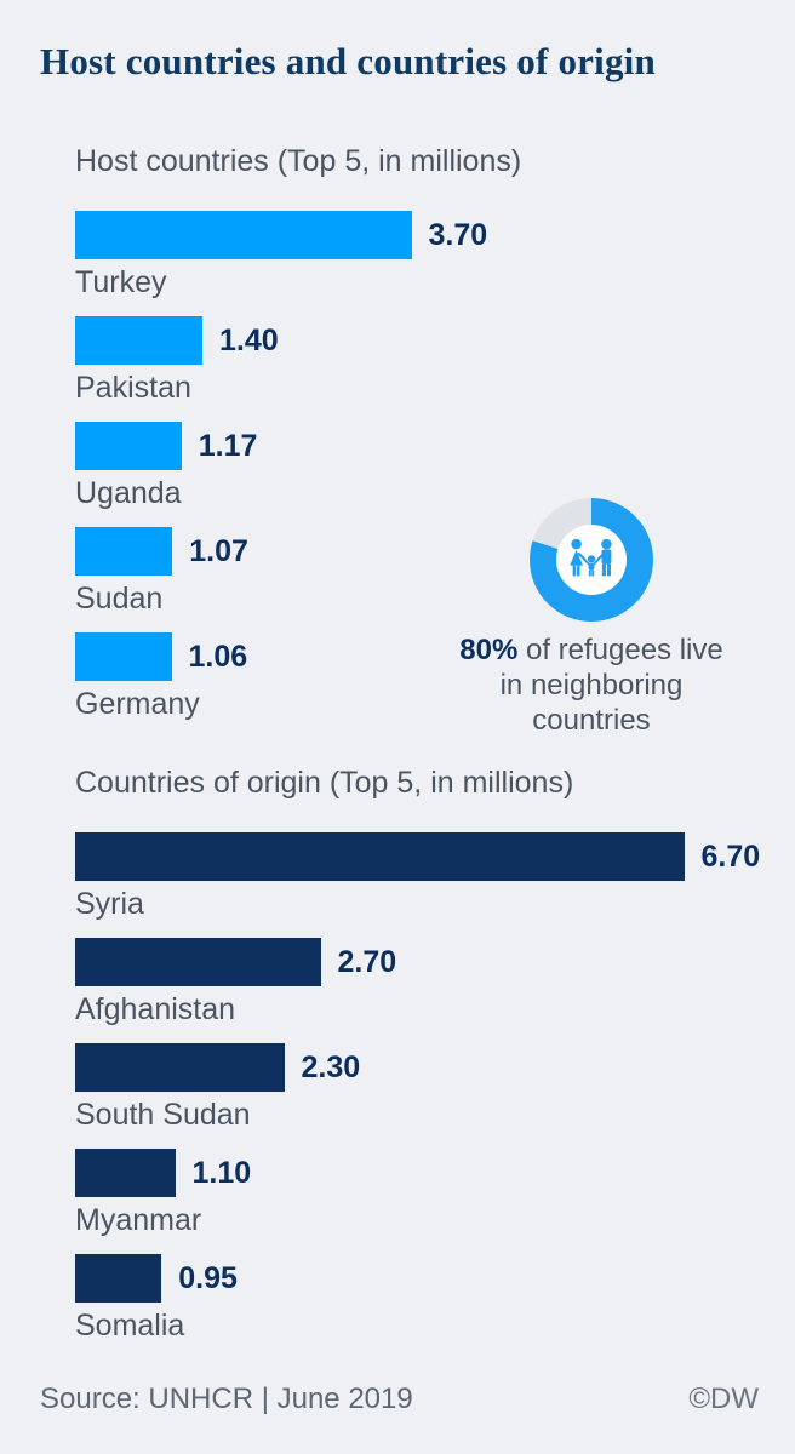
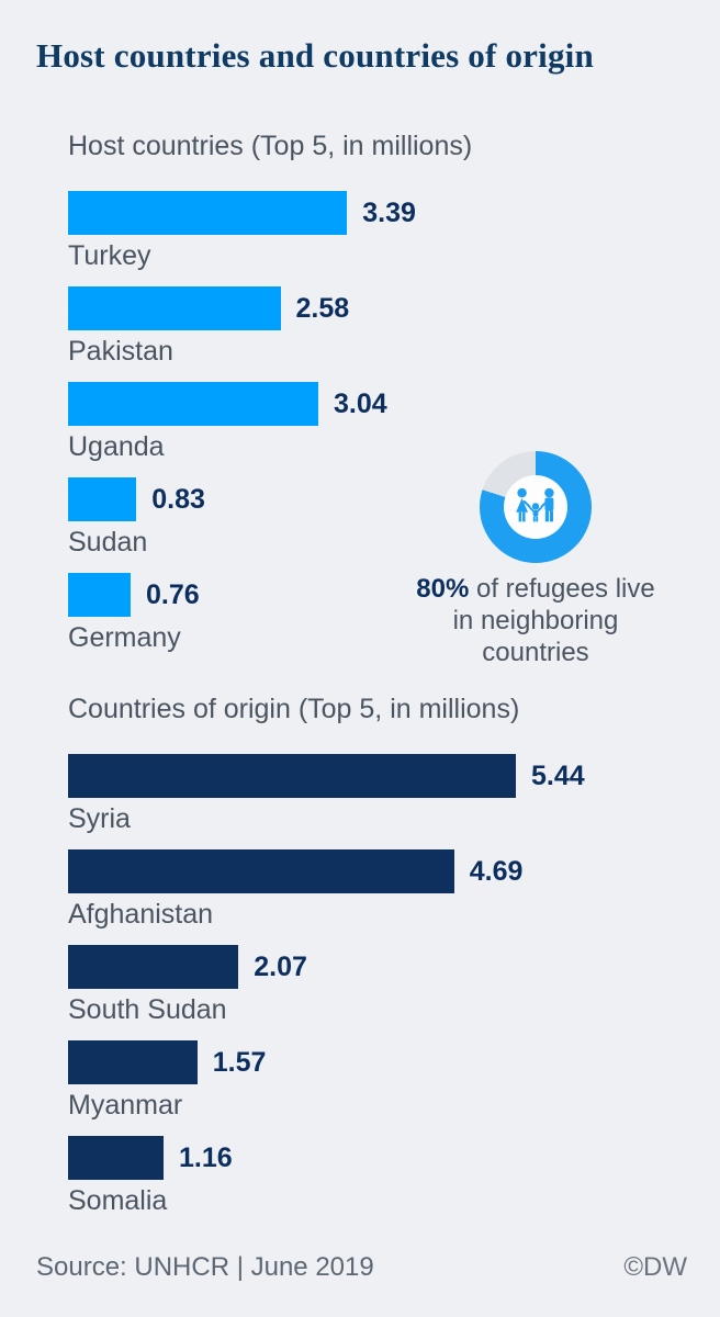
Host countries (Top 5, in millions)/Turkey: 3.70 -> 3.39
Host countries (Top 5, in millions)/Pakistan: 1.40 -> 2.58
Host countries (Top 5, in millions)/Uganda: 1.17 -> 3.04
Host countries (Top 5, in millions)/Sudan: 1.07 -> 0.83
Host countries (Top 5, in millions)/Germany: 1.06 -> 0.76
Countries of origin (Top 5, in millions)/Syria: 6.70 -> 5.44
Countries of origin (Top 5, in millions)/Afghanistan: 2.70 -> 4.69
Countries of origin (Top 5, in millions)/South Sudan: 2.30 -> 2.07
Countries of origin (Top 5, in millions)/Myanmar: 1.10 -> 1.57
Countries of origin (Top 5, in millions)/Somalia: 0.95 -> 1.16
